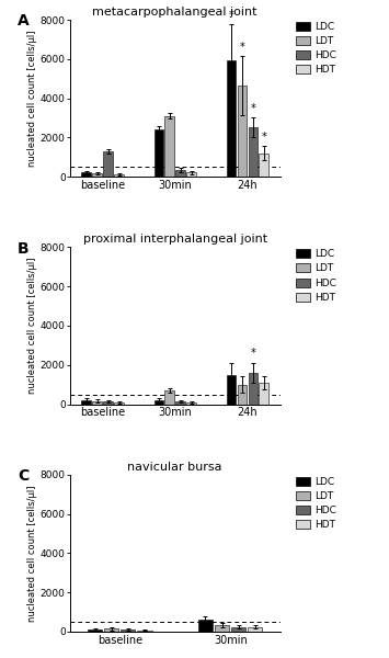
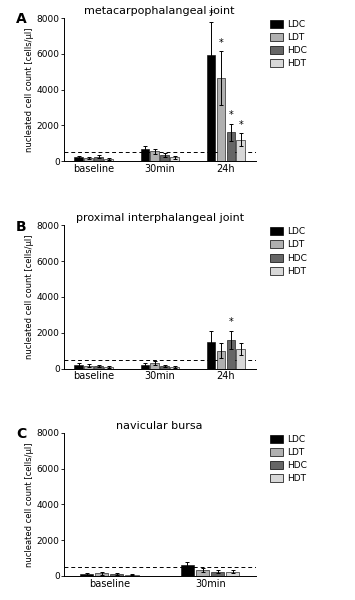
metacarpophalangeal joint/HDC/baseline: 1300 -> 200
metacarpophalangeal joint/LDC/30min: 2400 -> 600
metacarpophalangeal joint/LDT/30min: 3100 -> 600
metacarpophalangeal joint/HDC/24h: 2500 -> 1600
proximal interphalangeal joint/LDT/30min: 700 -> 300
